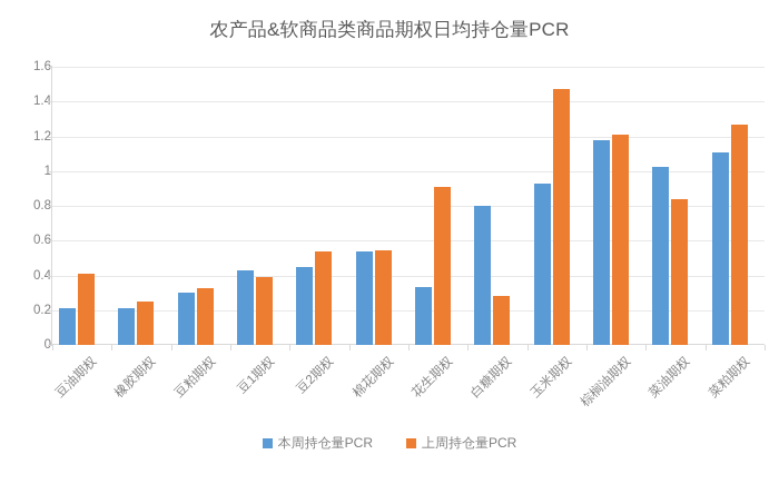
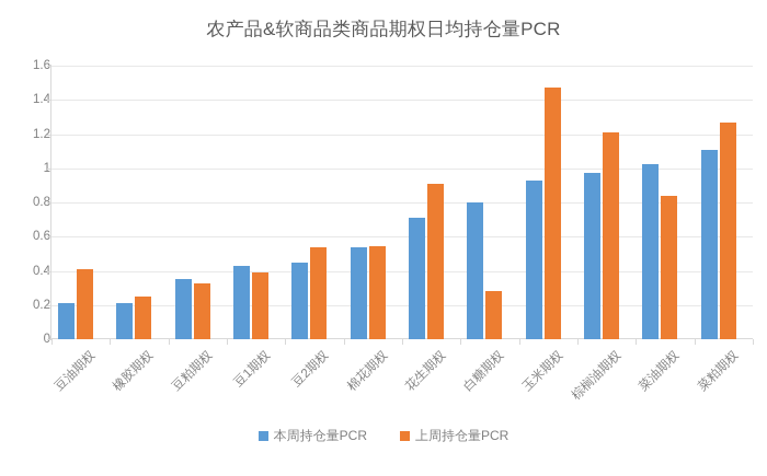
本周持仓量PCR/豆粕期权: 0.30 -> 0.35
本周持仓量PCR/花生期权: 0.33 -> 0.71
本周持仓量PCR/棕榈油期权: 1.18 -> 0.97
